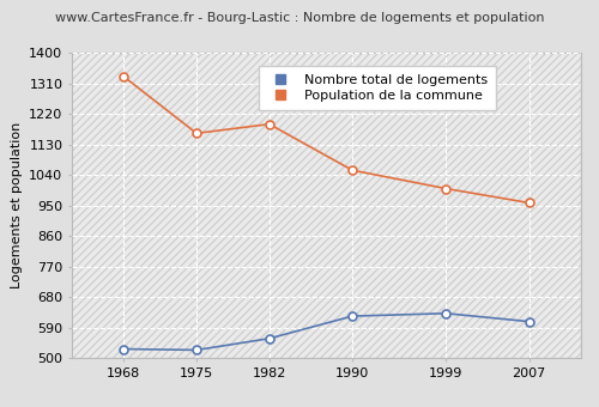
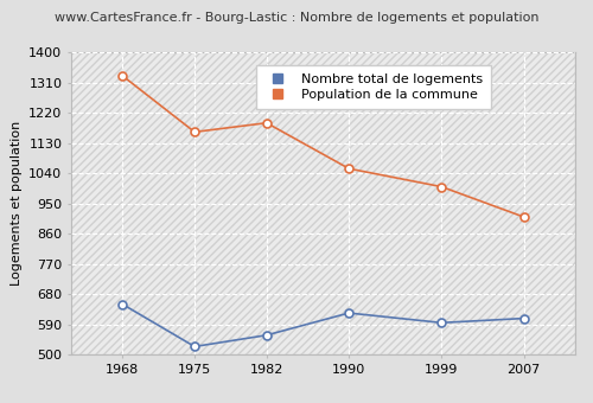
Nombre total de logements/1968: 527 -> 650
Nombre total de logements/1999: 632 -> 595
Population de la commune/2007: 958 -> 910
